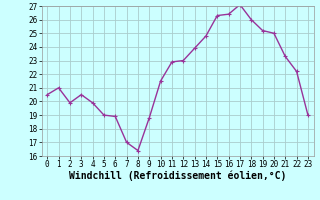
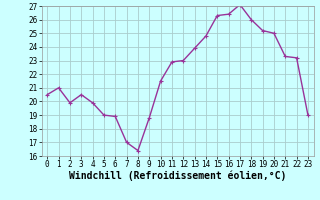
22: 22.2 -> 23.2
